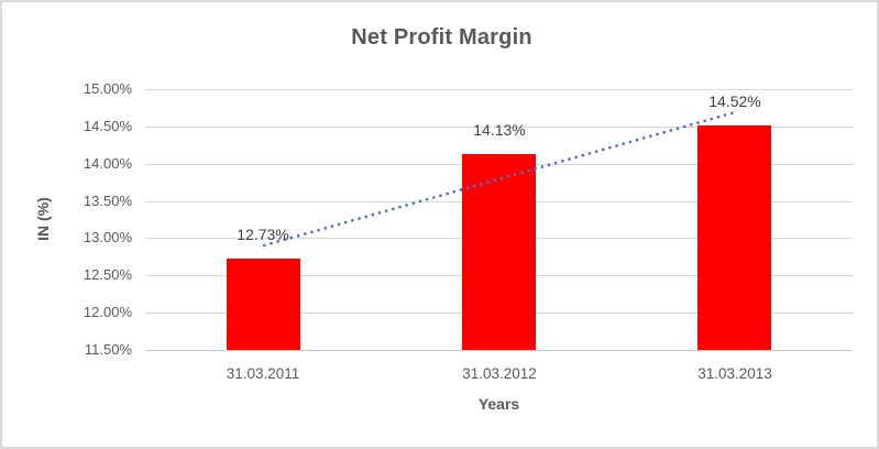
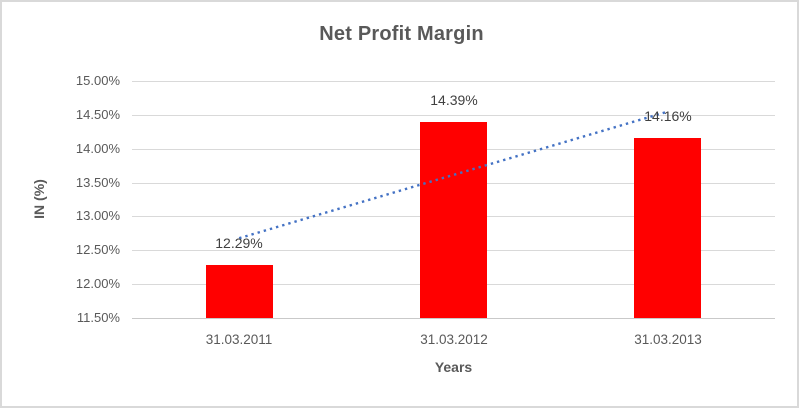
31.03.2011: 12.73% -> 12.29%
31.03.2012: 14.13% -> 14.39%
31.03.2013: 14.52% -> 14.16%
